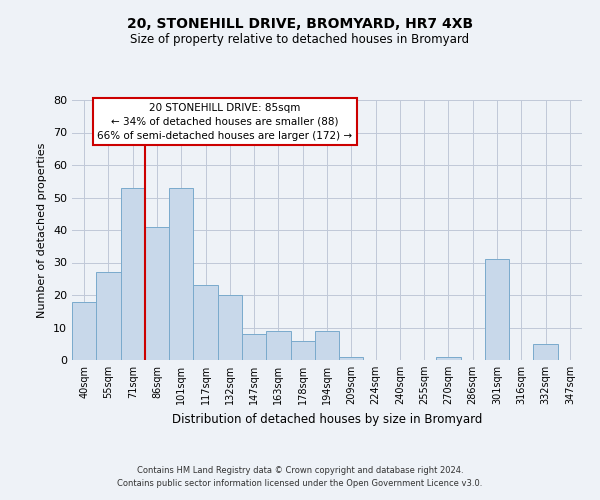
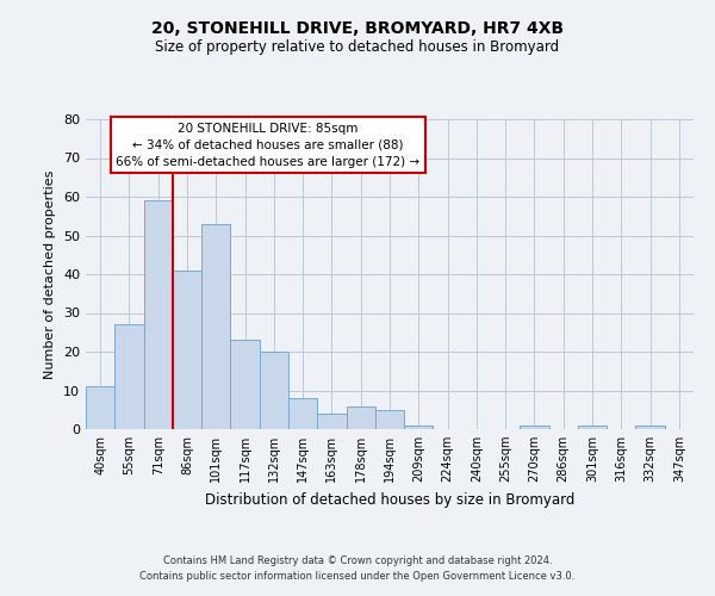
40sqm: 18 -> 11
71sqm: 53 -> 59
163sqm: 9 -> 4
194sqm: 9 -> 5
301sqm: 31 -> 1
332sqm: 5 -> 1
